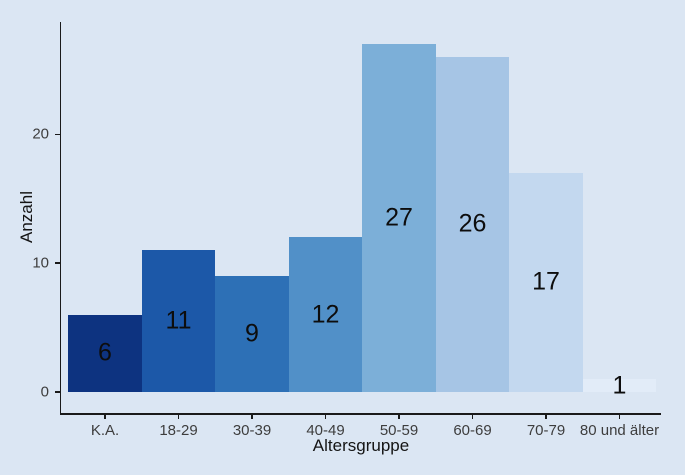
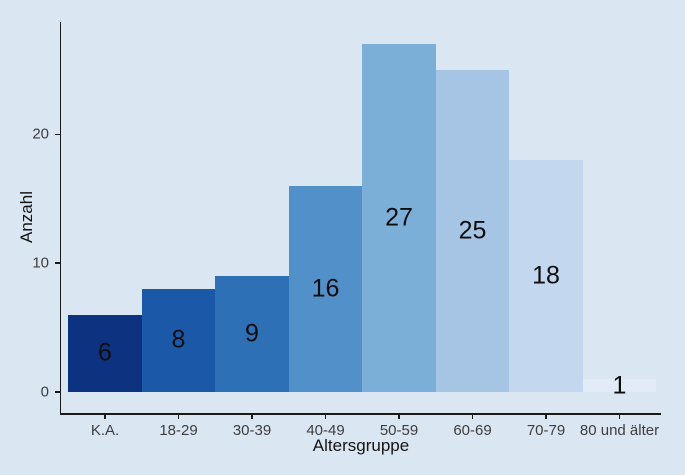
18-29: 11 -> 8
40-49: 12 -> 16
60-69: 26 -> 25
70-79: 17 -> 18
